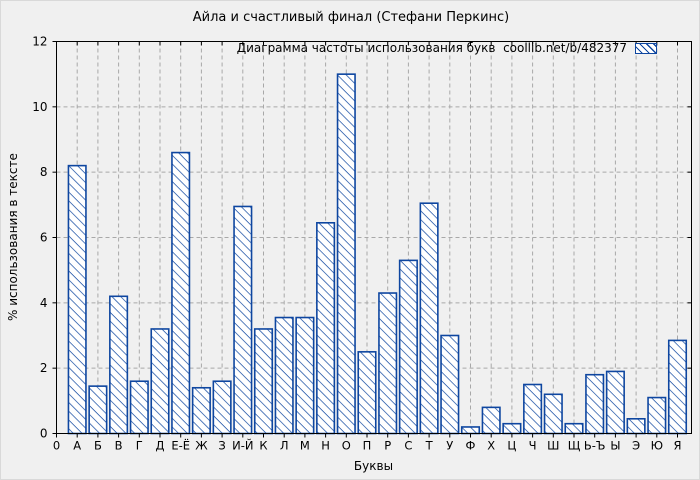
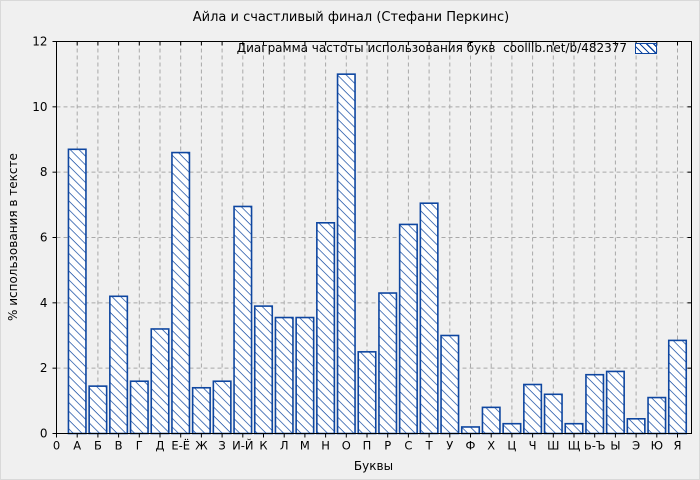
А: 8.2 -> 8.7
К: 3.2 -> 3.9
С: 5.3 -> 6.4
